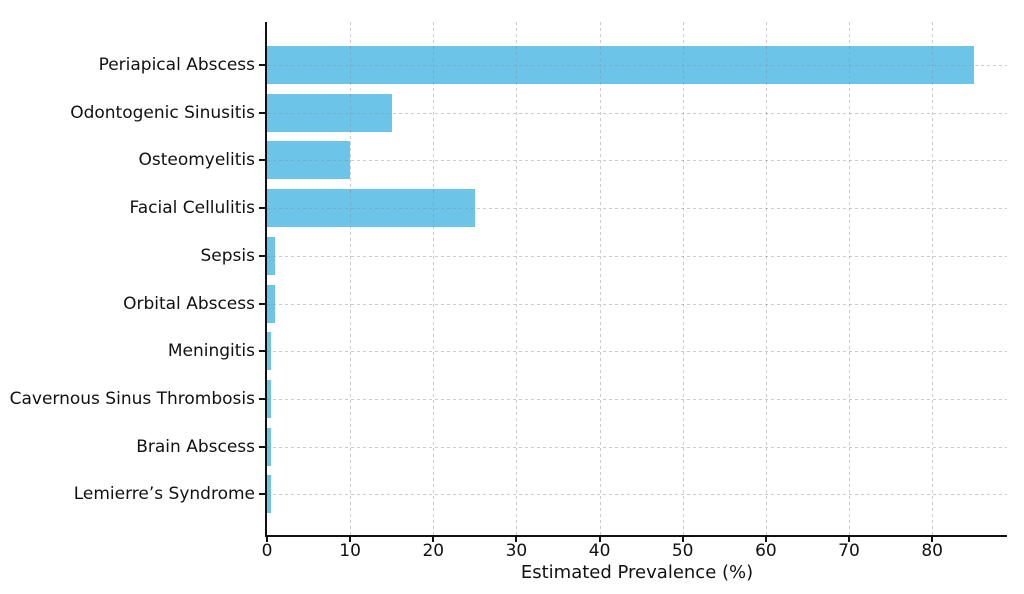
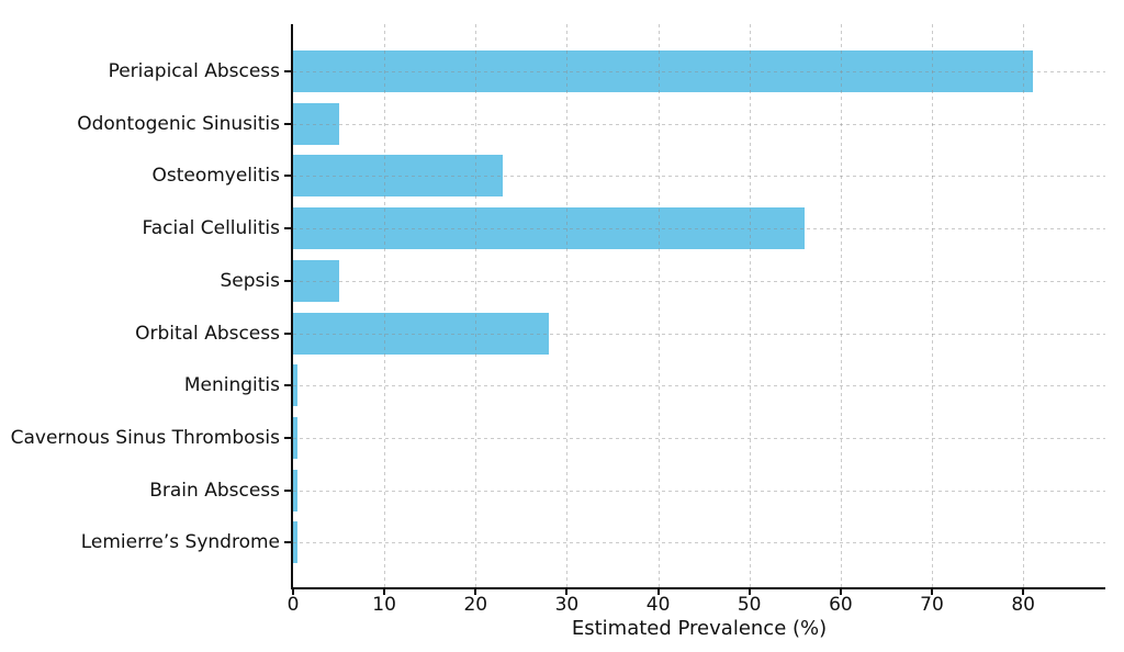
Periapical Abscess: 85 -> 81
Odontogenic Sinusitis: 15 -> 5
Osteomyelitis: 10 -> 23
Facial Cellulitis: 25 -> 56
Sepsis: 1 -> 5
Orbital Abscess: 1 -> 28
